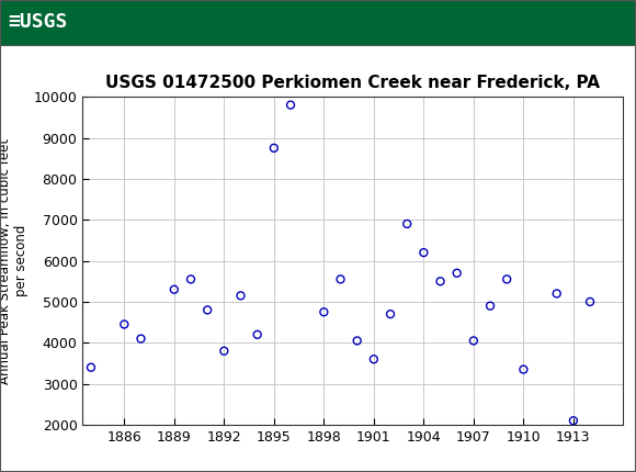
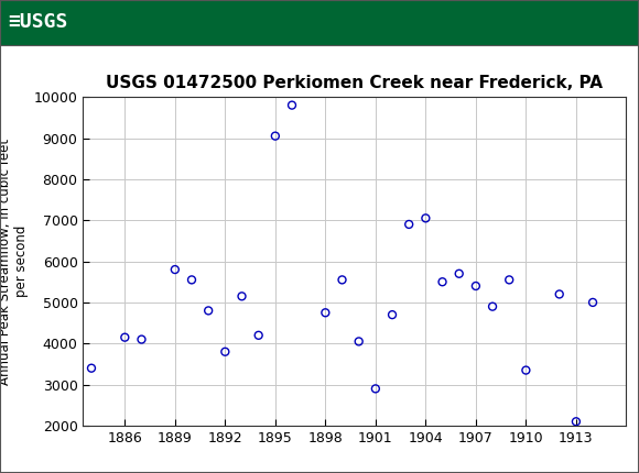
1886: 4450 -> 4150
1889: 5300 -> 5800
1895: 8750 -> 9050
1901: 3600 -> 2900
1904: 6200 -> 7050
1907: 4050 -> 5400
